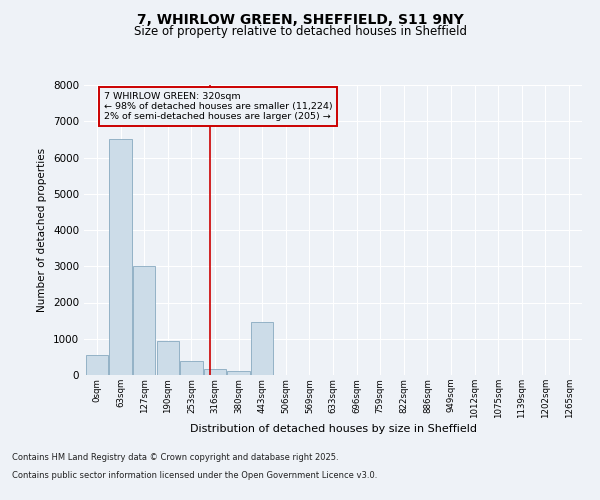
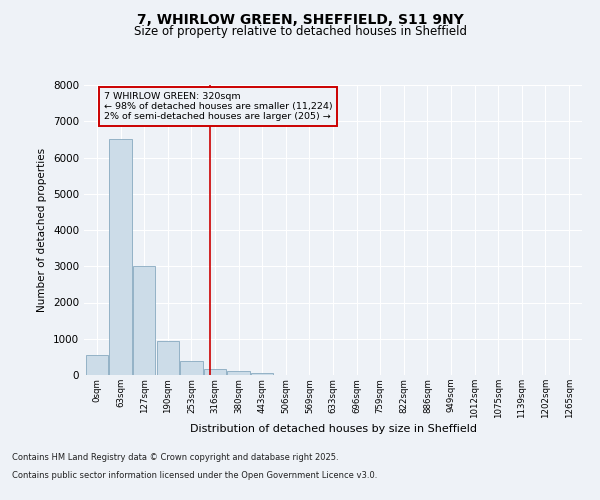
443sqm: 1450 -> 60
